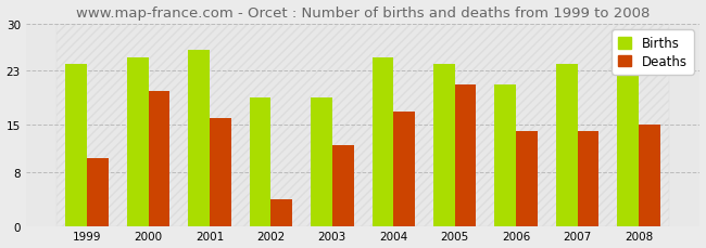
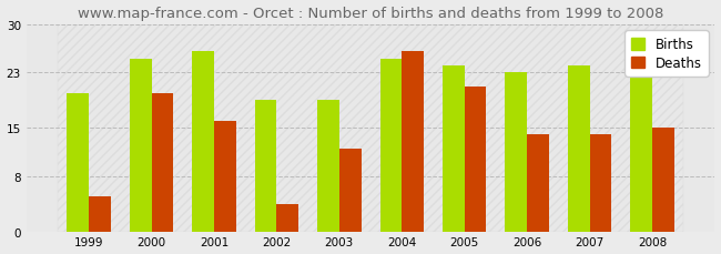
Births/1999: 24 -> 20
Deaths/1999: 10 -> 5
Deaths/2004: 17 -> 26
Births/2006: 21 -> 23
